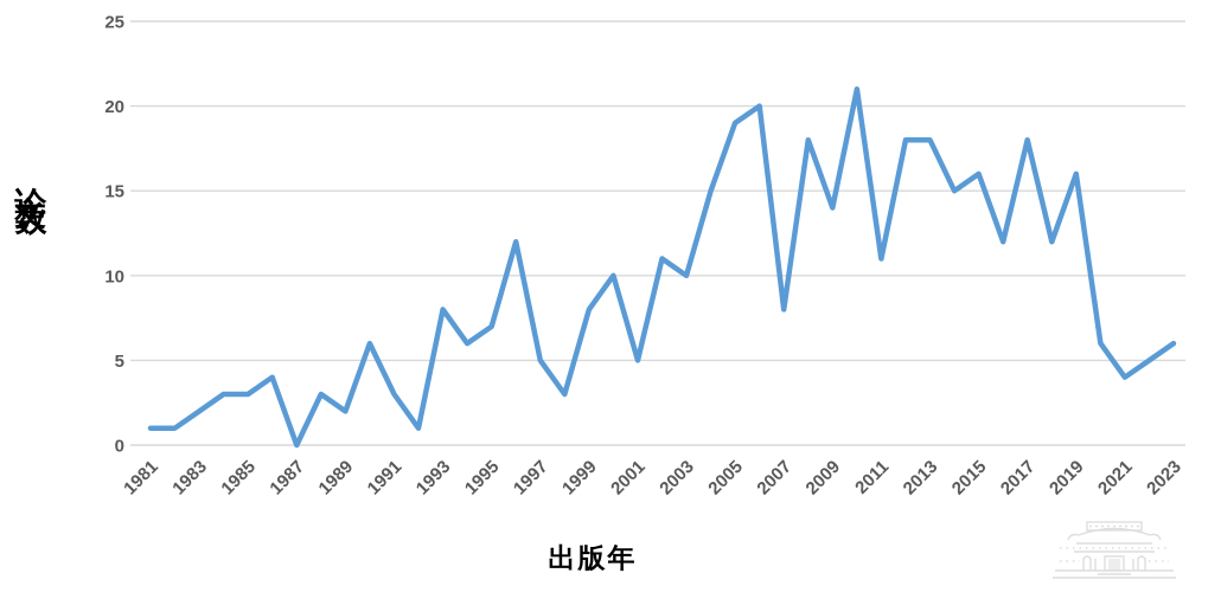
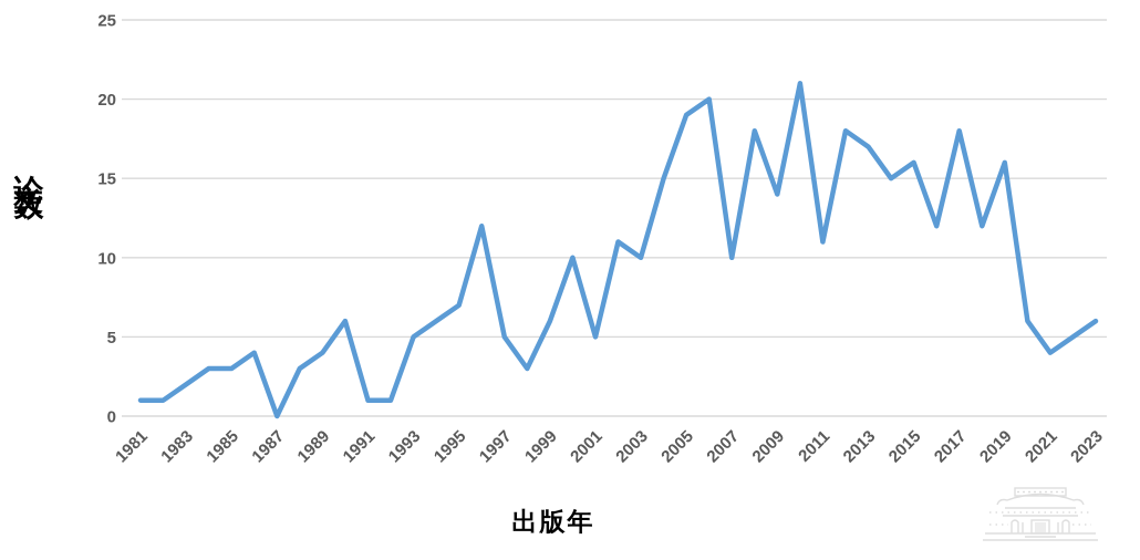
1989: 2 -> 4
1991: 3 -> 1
1993: 8 -> 5
1999: 8 -> 6
2007: 8 -> 10
2013: 18 -> 17
